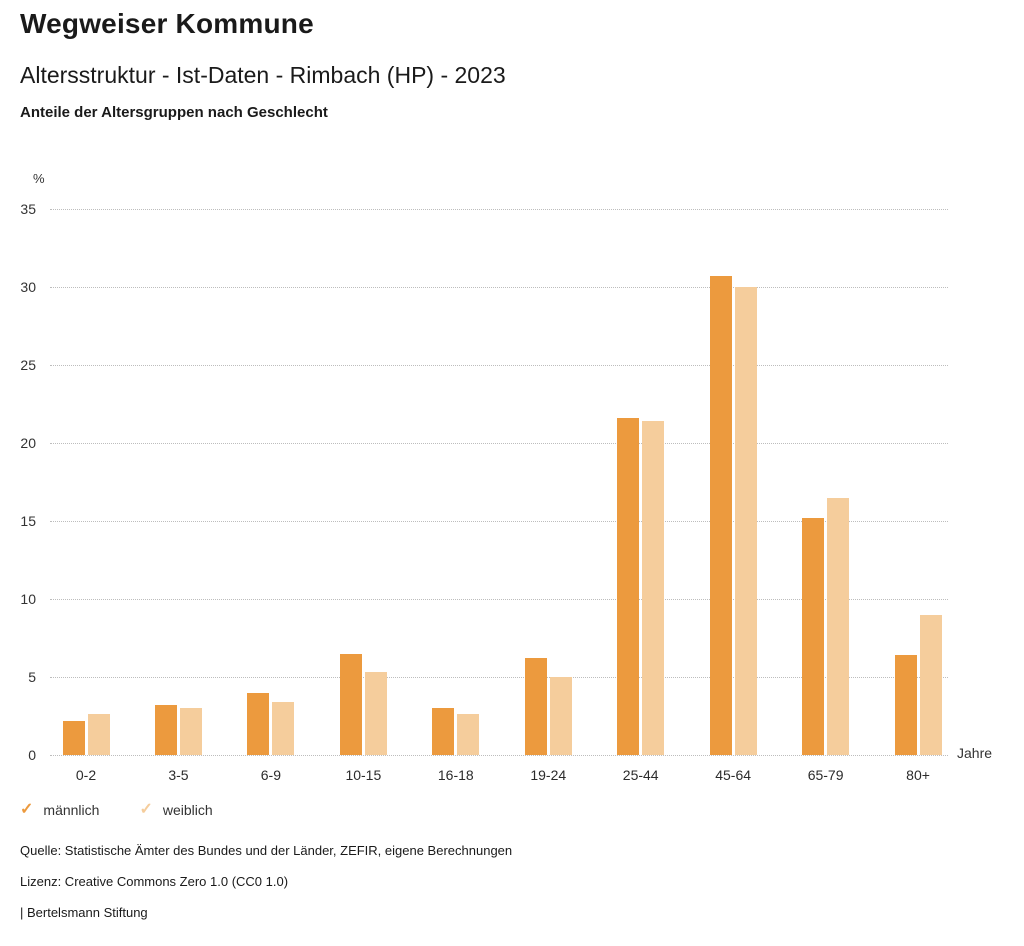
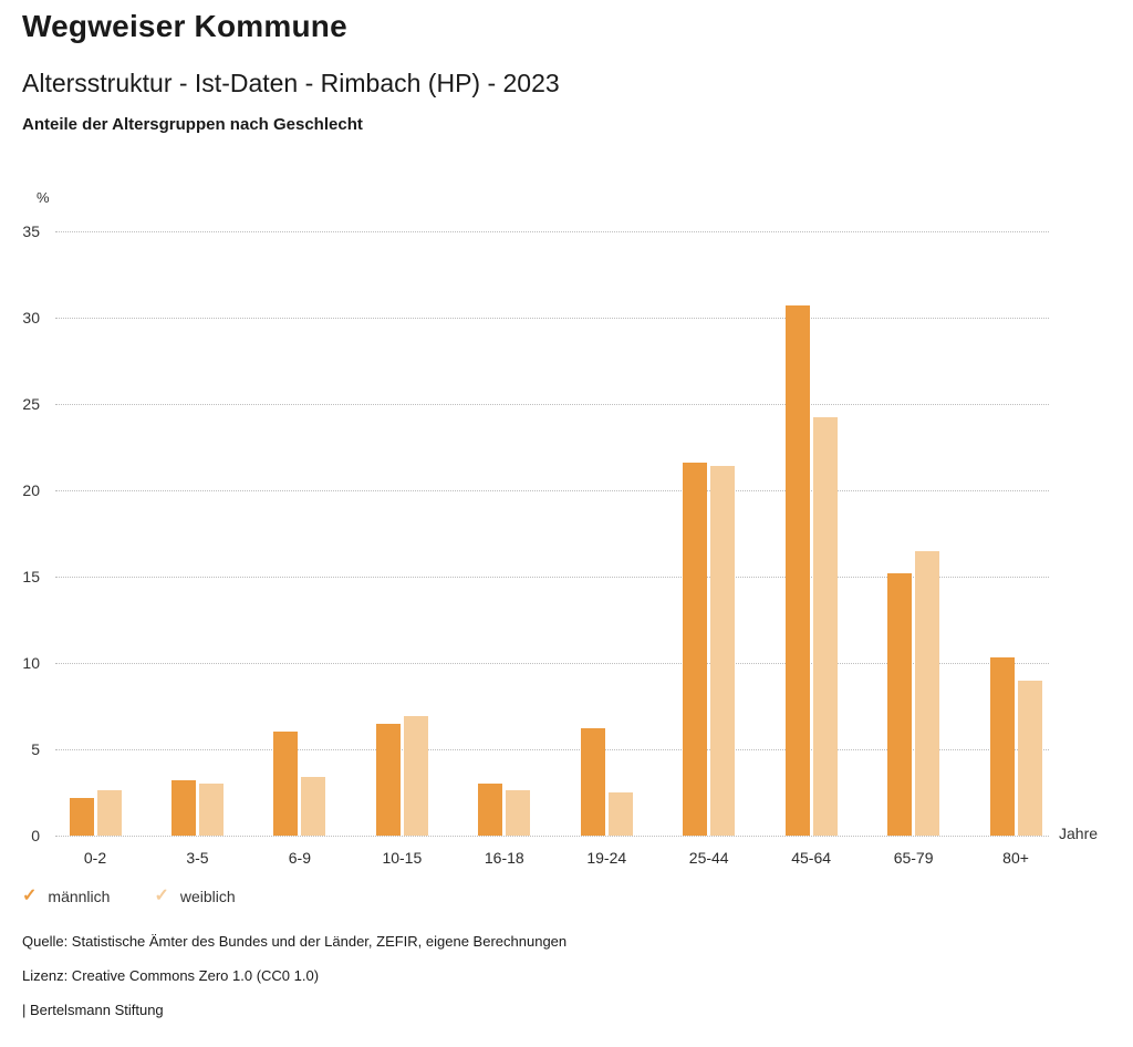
männlich/6-9: 4.0 -> 6.0
weiblich/10-15: 5.3 -> 6.9
weiblich/19-24: 5.0 -> 2.5
weiblich/45-64: 30.0 -> 24.2
männlich/80+: 6.4 -> 10.3
